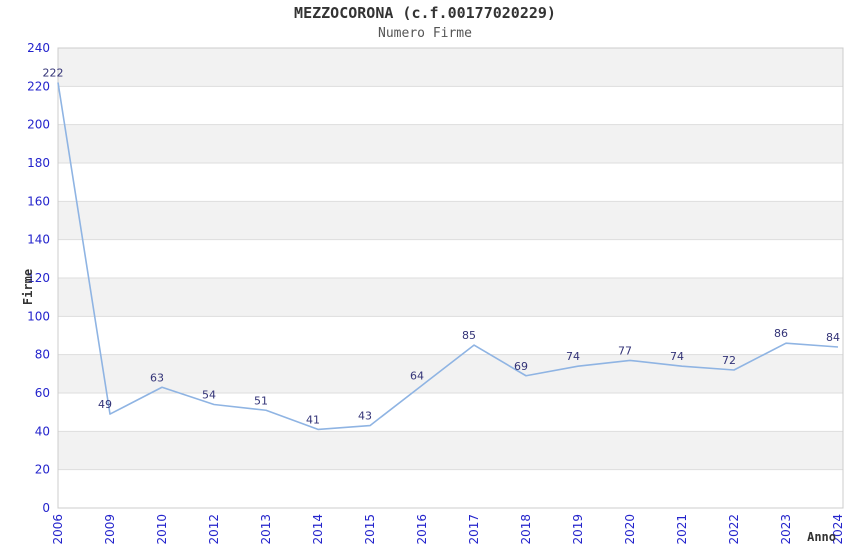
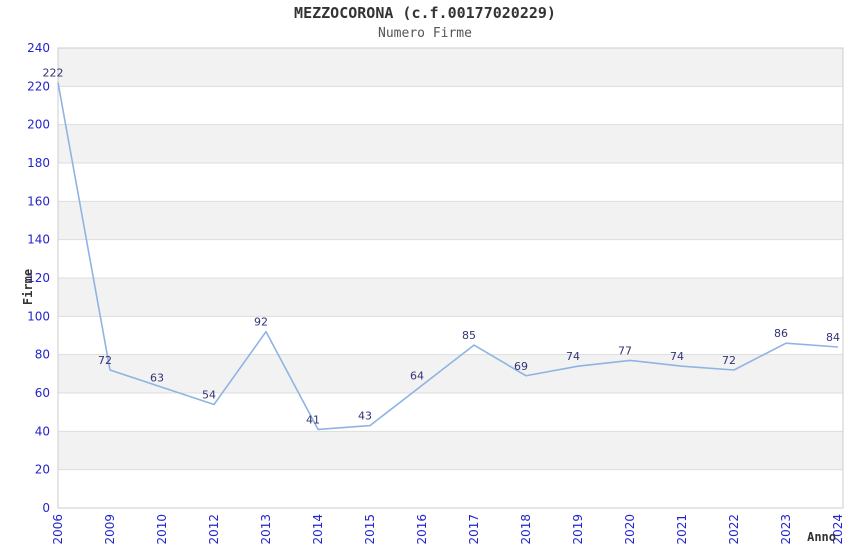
2009: 49 -> 72
2013: 51 -> 92
